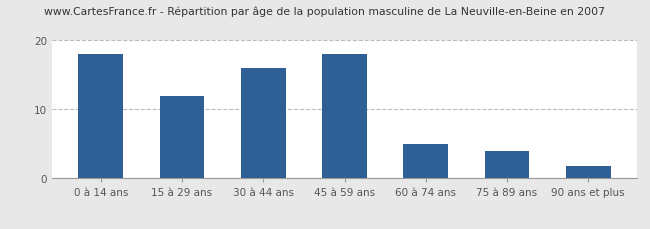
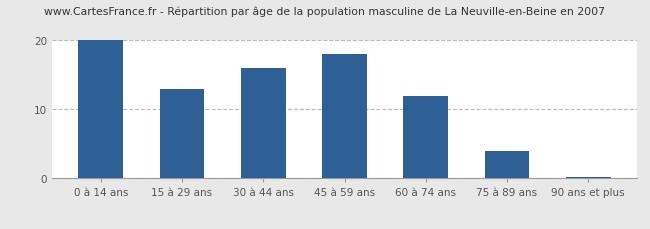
0 à 14 ans: 18.0 -> 20.0
15 à 29 ans: 12.0 -> 13.0
60 à 74 ans: 5.0 -> 12.0
90 ans et plus: 1.8 -> 0.2
